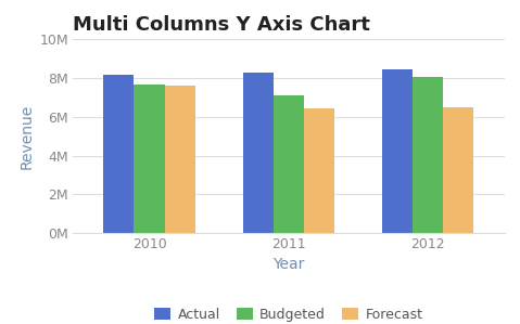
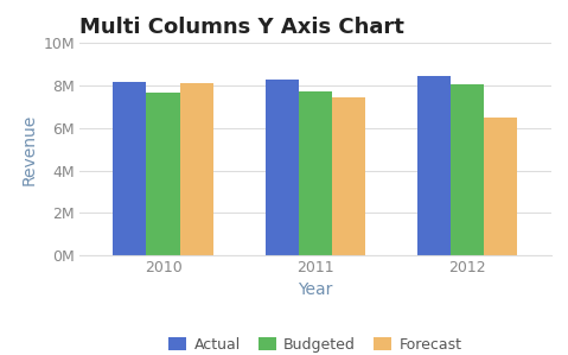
Forecast/2010: 7.6M -> 8.1M
Budgeted/2011: 7.1M -> 7.7M
Forecast/2011: 6.4M -> 7.4M
